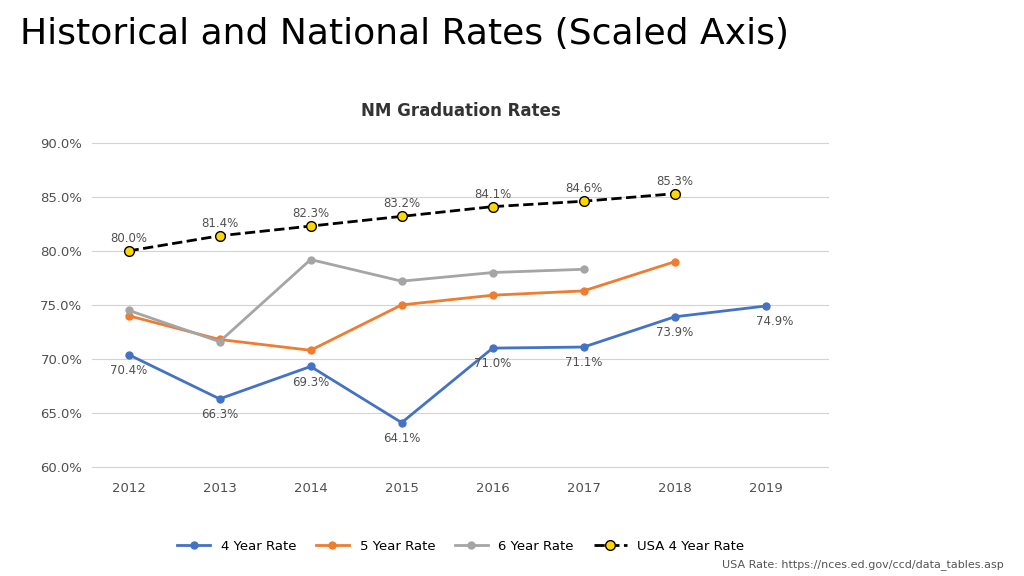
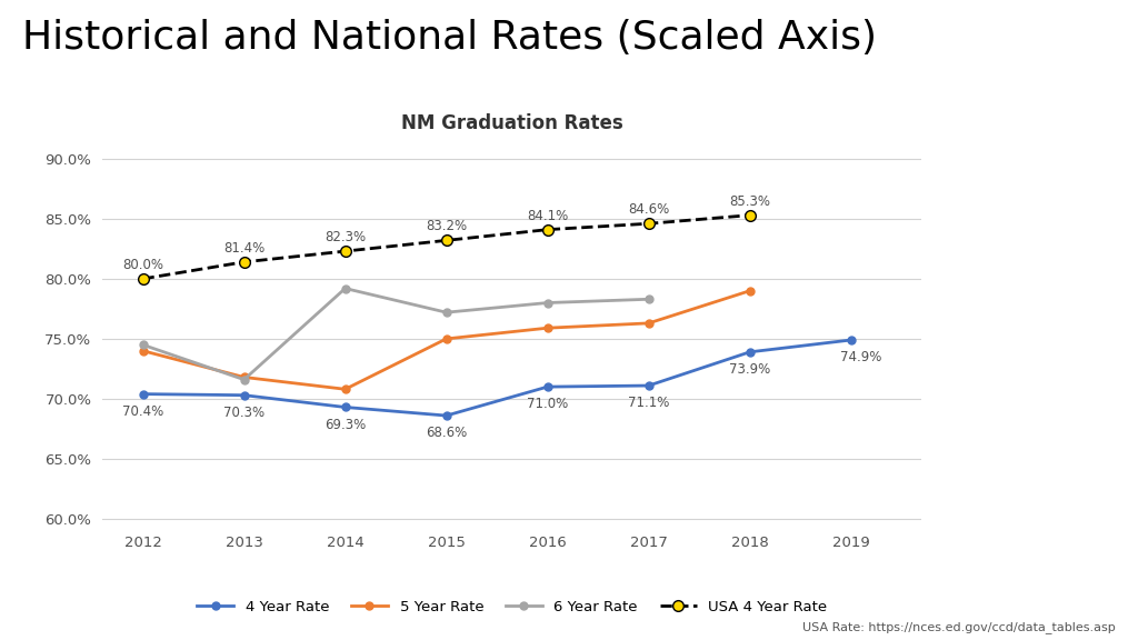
4 Year Rate/2013: 66.3% -> 70.3%
4 Year Rate/2015: 64.1% -> 68.6%
